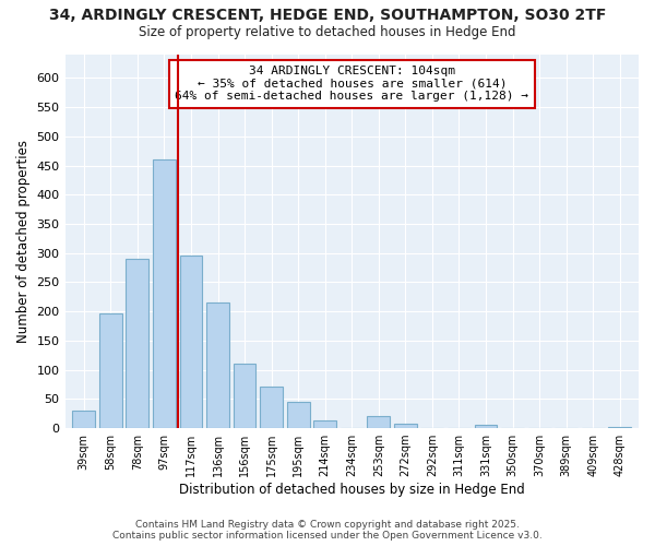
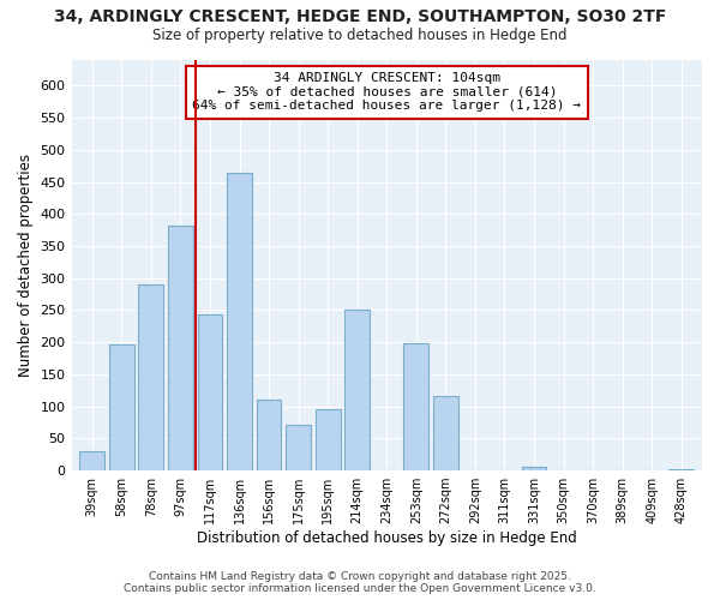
97sqm: 460 -> 382
117sqm: 295 -> 244
136sqm: 215 -> 464
195sqm: 45 -> 96
214sqm: 13 -> 250
253sqm: 20 -> 198
272sqm: 8 -> 116
